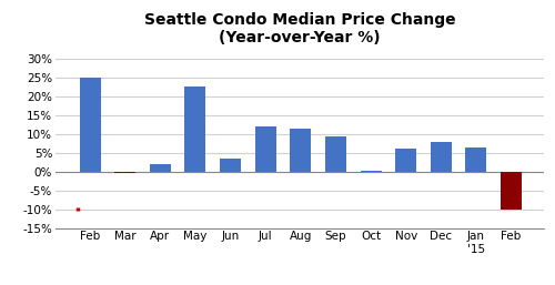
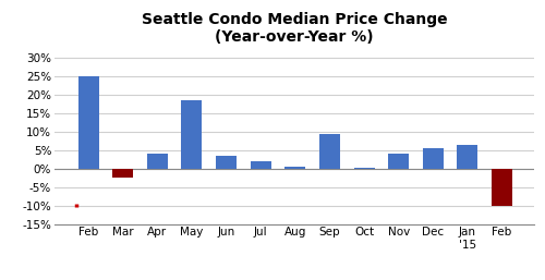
Mar: -0.5% -> -2.5%
Apr: 2.0% -> 4.0%
May: 22.5% -> 18.5%
Jul: 12.0% -> 2.0%
Aug: 11.5% -> 0.5%
Nov: 6.0% -> 4.0%
Dec: 8.0% -> 5.5%
